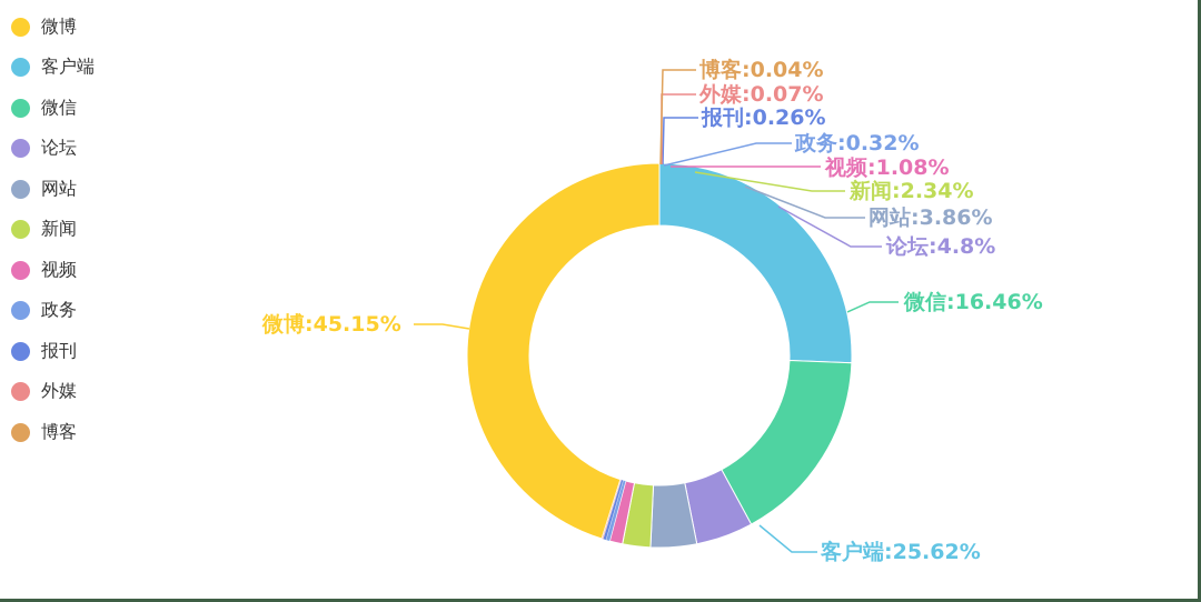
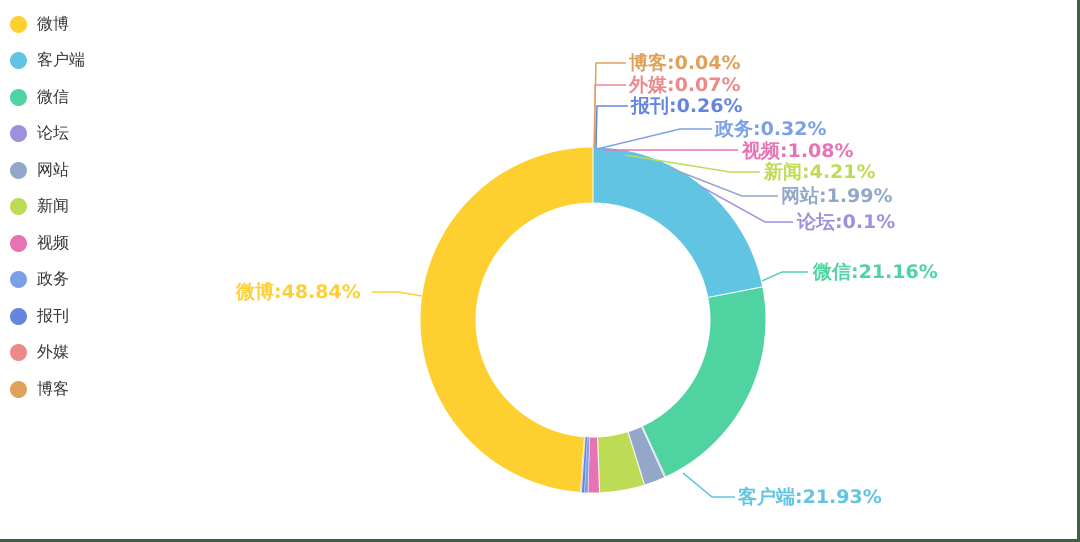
微博: 45.15 -> 48.84
客户端: 25.62 -> 21.93
微信: 16.46 -> 21.16
论坛: 4.8 -> 0.1
网站: 3.86 -> 1.99
新闻: 2.34 -> 4.21
